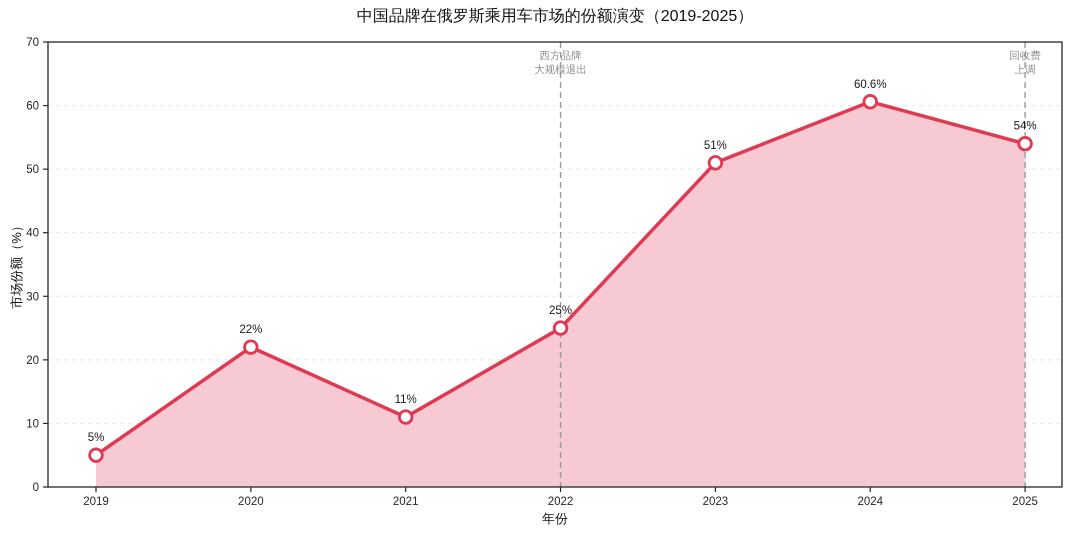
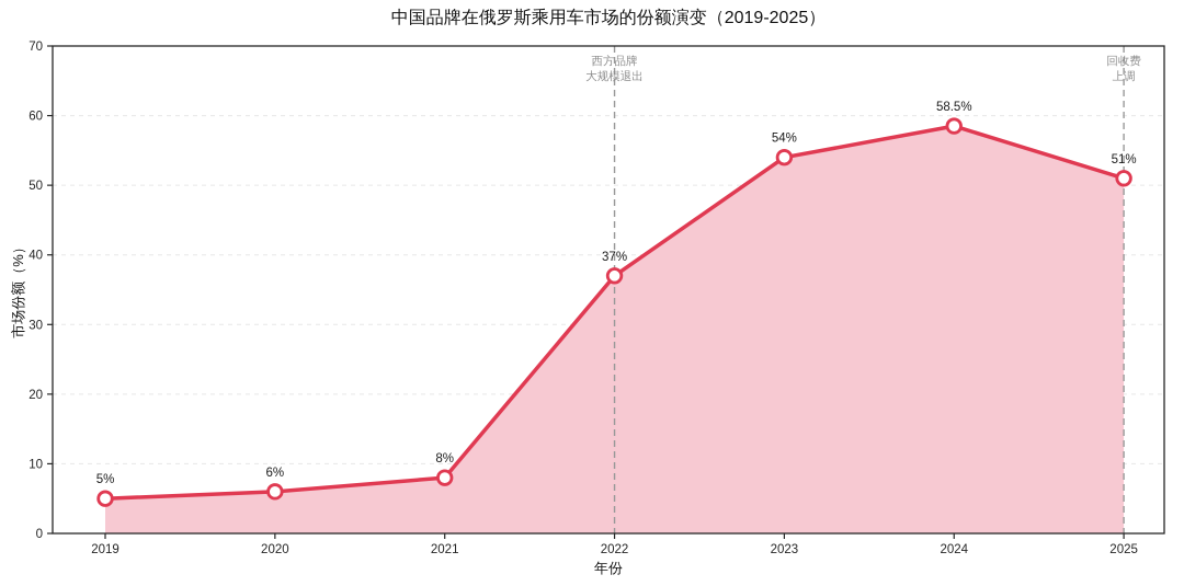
2020: 22% -> 6%
2021: 11% -> 8%
2022: 25% -> 37%
2023: 51% -> 54%
2024: 60.6% -> 58.5%
2025: 54% -> 51%
